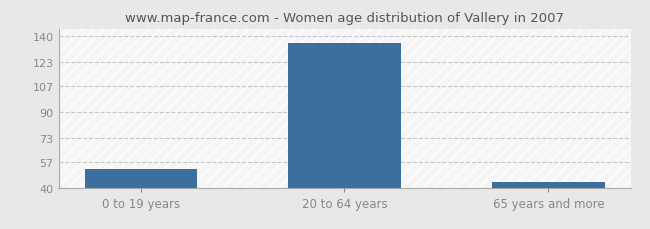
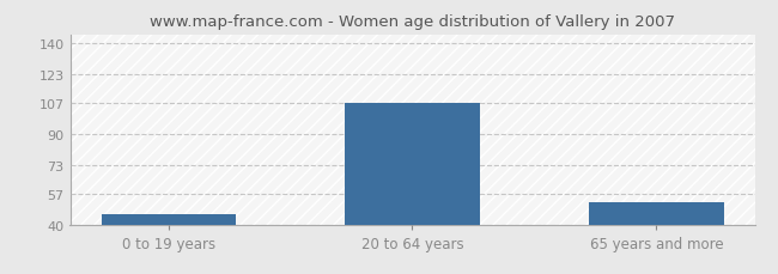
0 to 19 years: 52 -> 46
20 to 64 years: 136 -> 107
65 years and more: 44 -> 52
